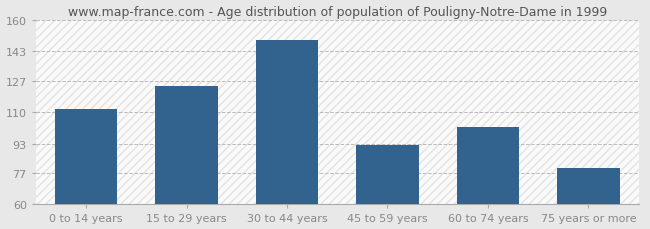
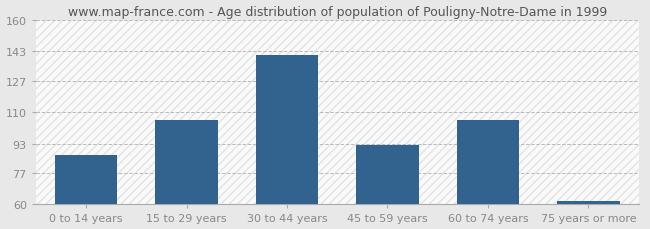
0 to 14 years: 112 -> 87
15 to 29 years: 124 -> 106
30 to 44 years: 149 -> 141
60 to 74 years: 102 -> 106
75 years or more: 80 -> 62
